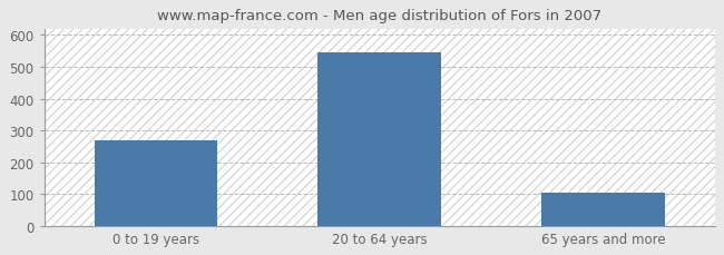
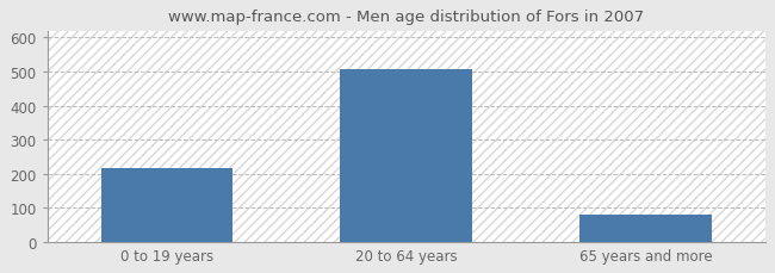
0 to 19 years: 270 -> 218
20 to 64 years: 545 -> 507
65 years and more: 105 -> 80
